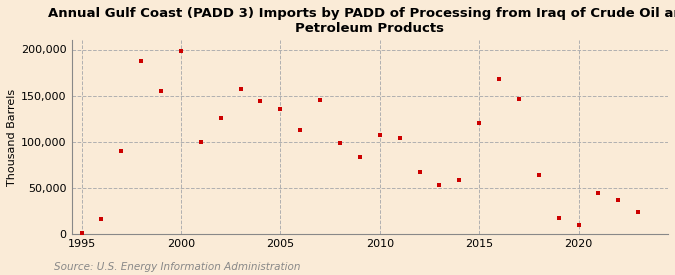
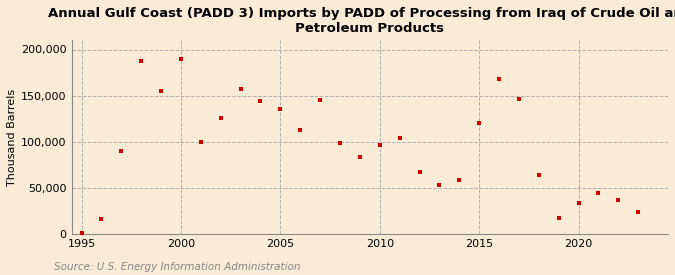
2000: 198,000 -> 190,000
2010: 107,000 -> 96,000
2020: 10,000 -> 34,000
